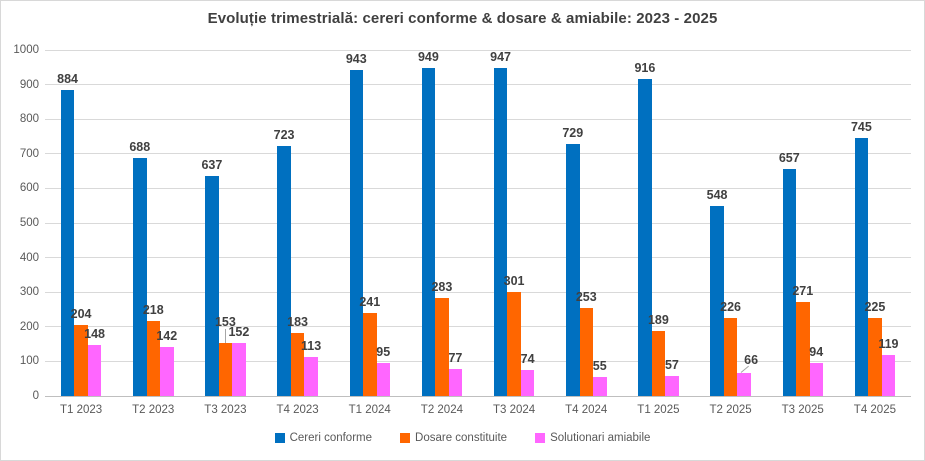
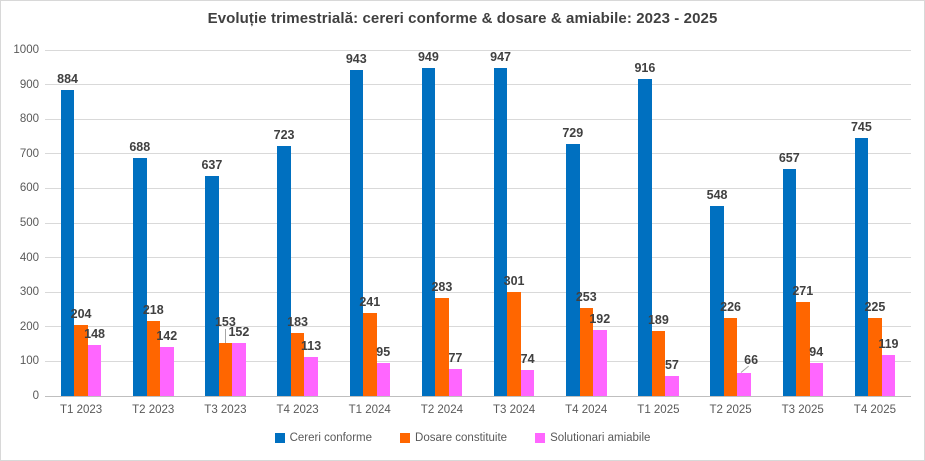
Solutionari amiabile/T4 2024: 55 -> 192
